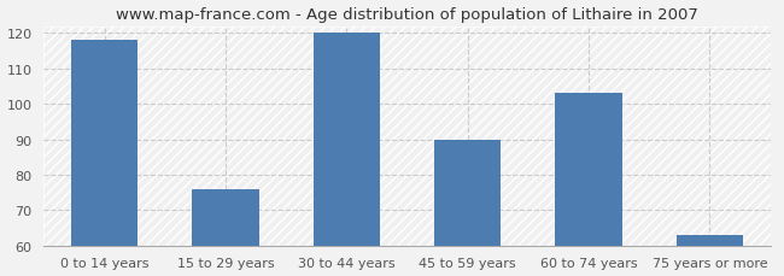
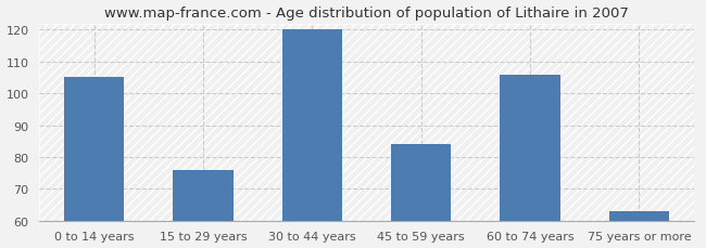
0 to 14 years: 118 -> 105
45 to 59 years: 90 -> 84
60 to 74 years: 103 -> 106
